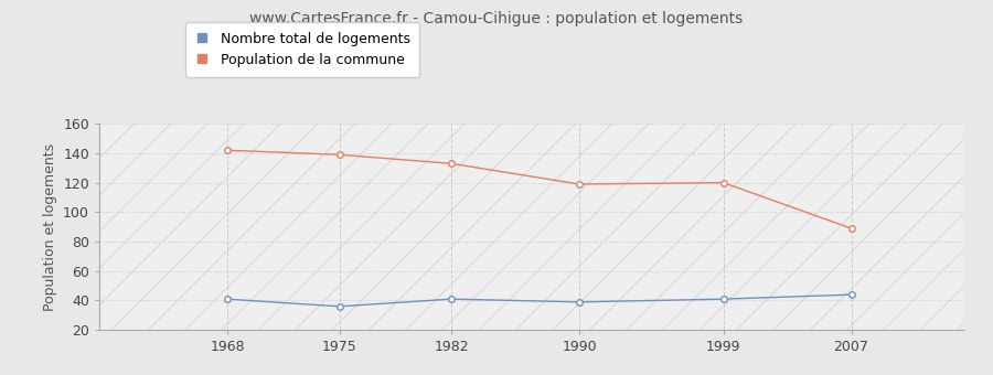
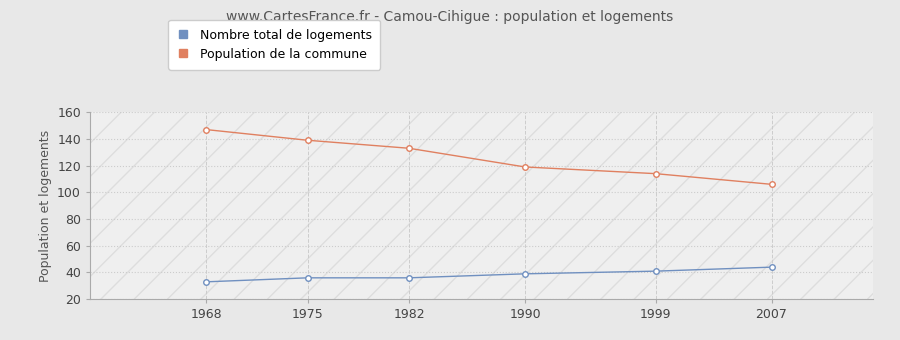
Nombre total de logements/1968: 41 -> 33
Population de la commune/1968: 142 -> 147
Nombre total de logements/1982: 41 -> 36
Population de la commune/1999: 120 -> 114
Population de la commune/2007: 89 -> 106
